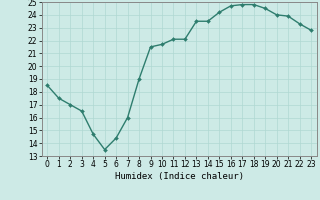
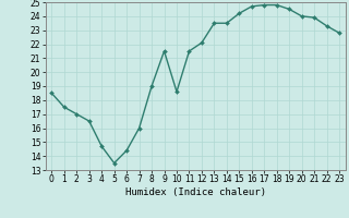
10: 21.7 -> 18.6
11: 22.1 -> 21.5
